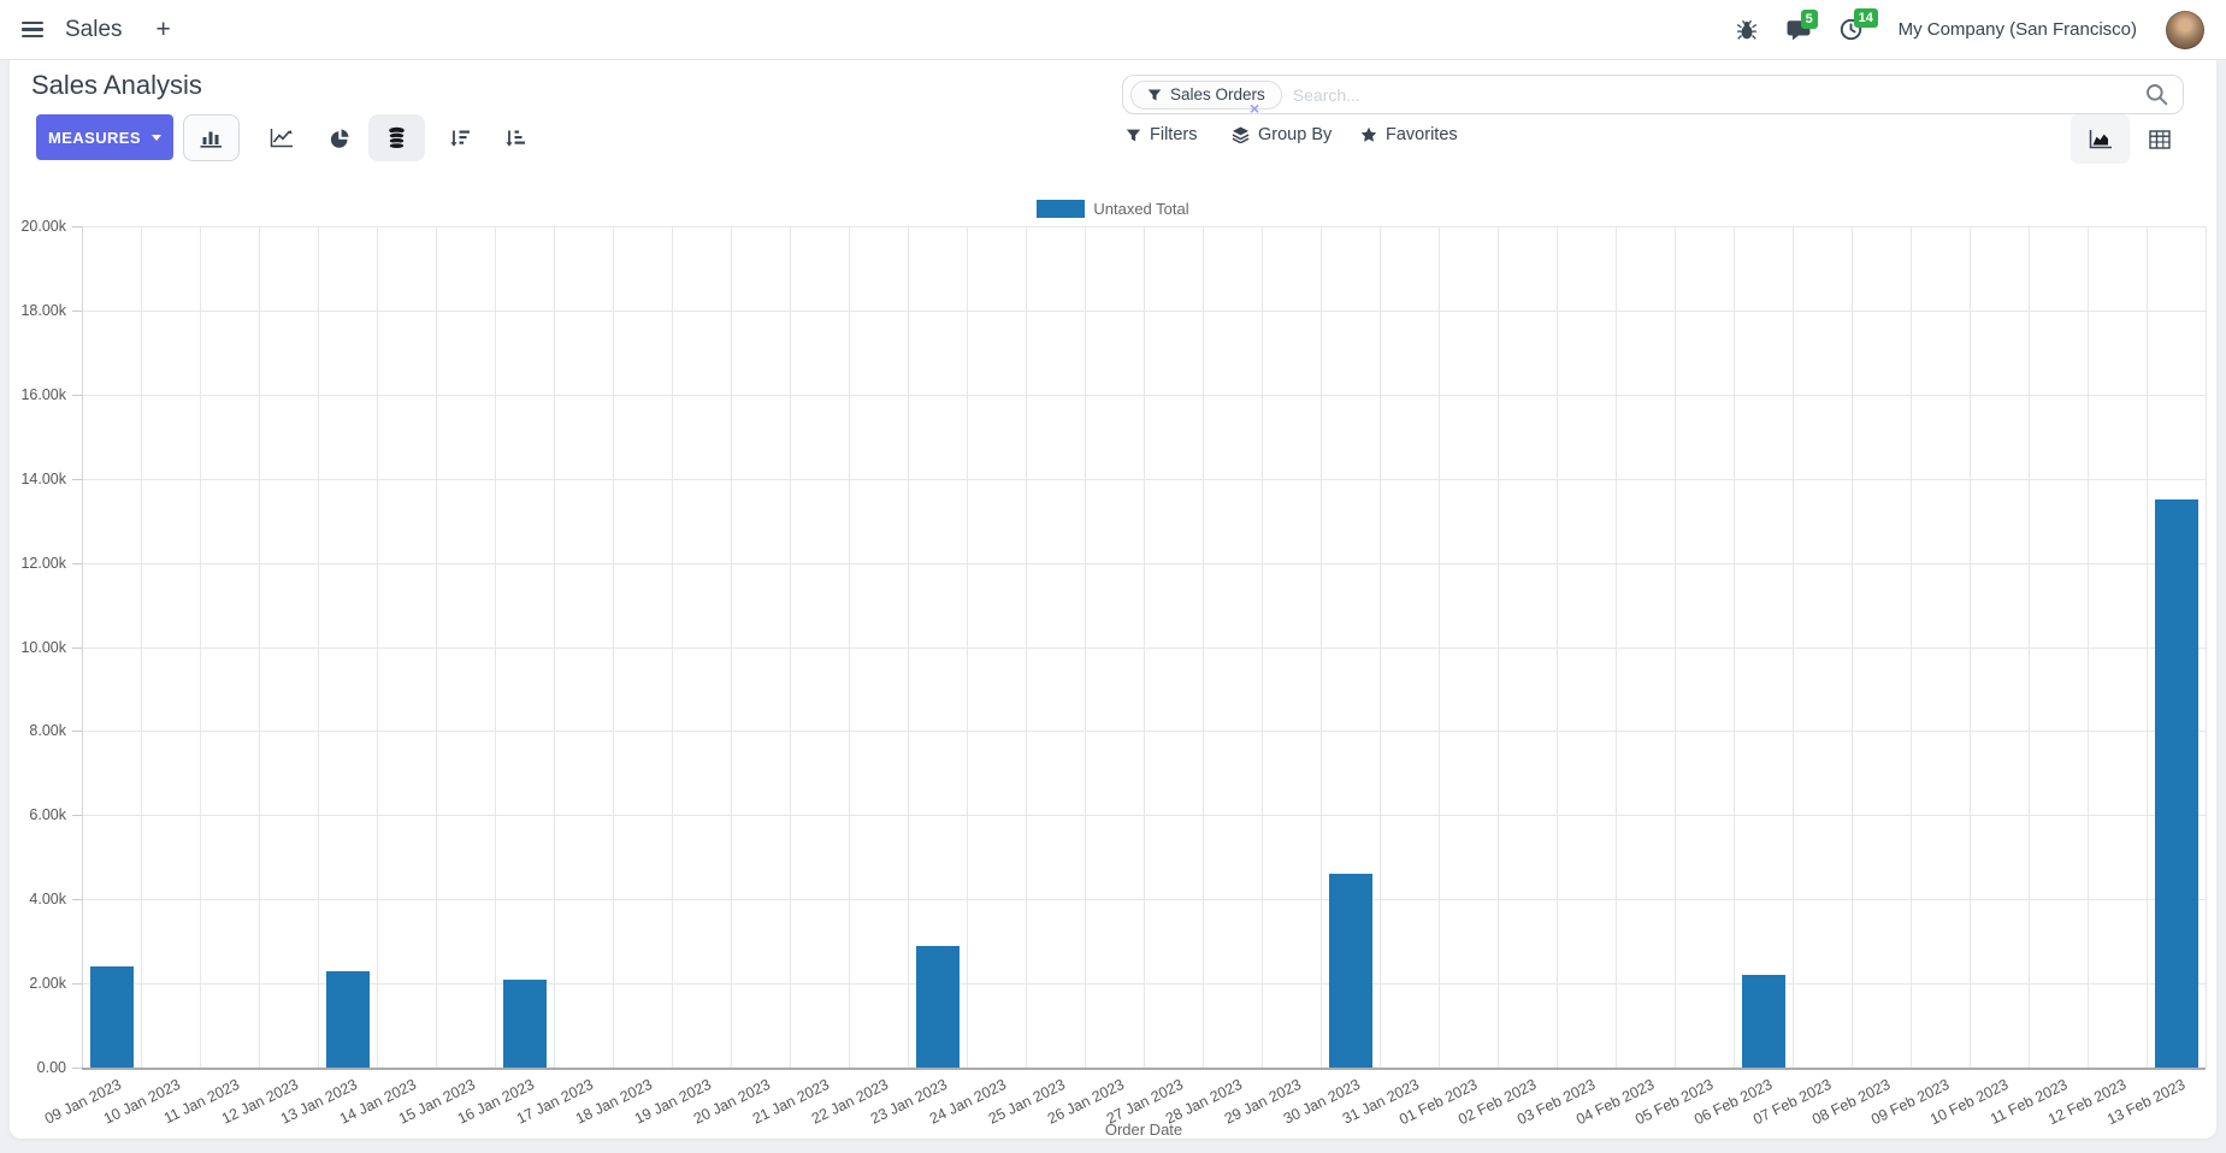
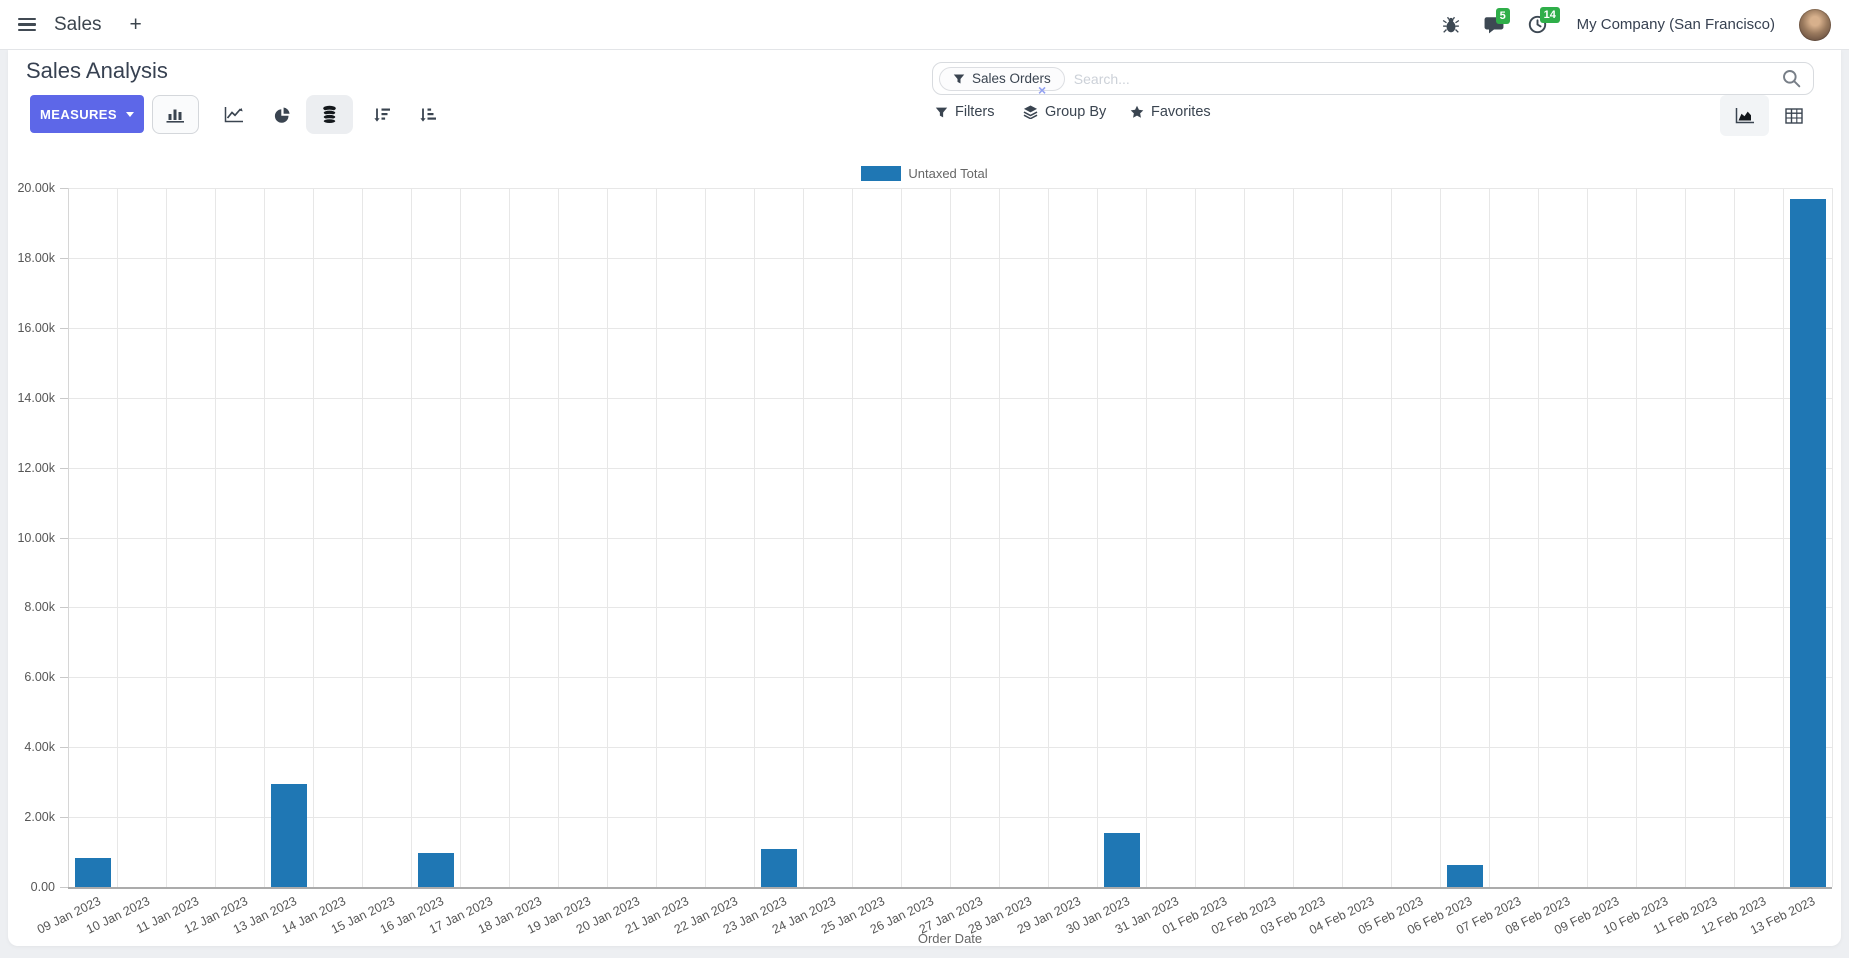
09 Jan 2023: 2.4k -> 0.8k
13 Jan 2023: 2.3k -> 3.0k
16 Jan 2023: 2.1k -> 1.0k
23 Jan 2023: 2.9k -> 1.1k
30 Jan 2023: 4.6k -> 1.5k
06 Feb 2023: 2.2k -> 0.6k
13 Feb 2023: 13.5k -> 19.7k
